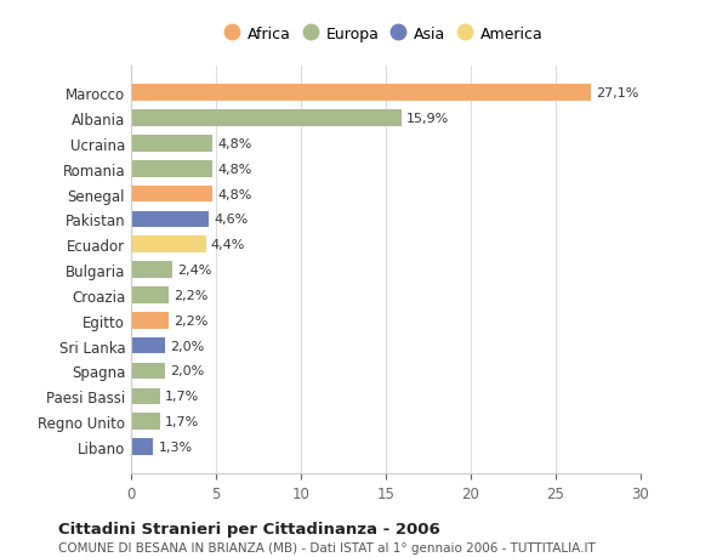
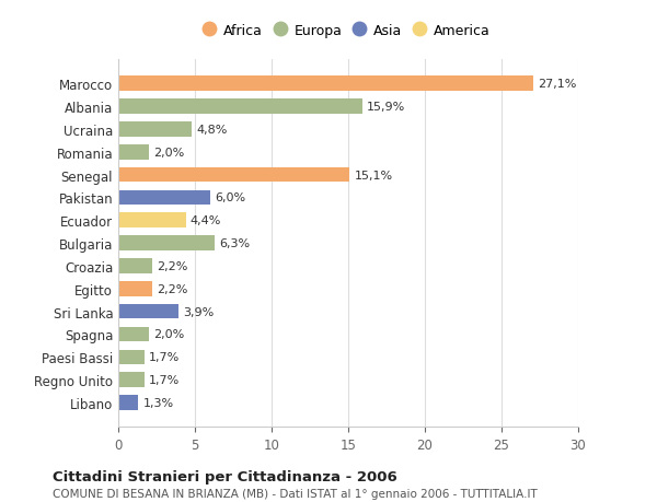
Romania: 4,8% -> 2,0%
Senegal: 4,8% -> 15,1%
Pakistan: 4,6% -> 6,0%
Bulgaria: 2,4% -> 6,3%
Sri Lanka: 2,0% -> 3,9%
